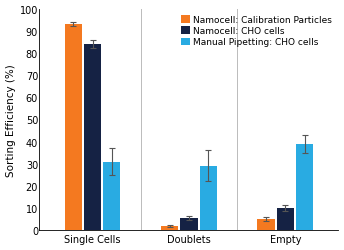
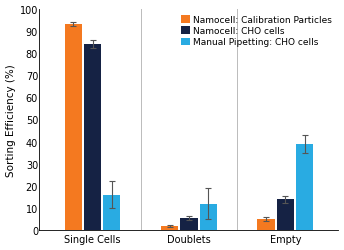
Manual Pipetting: CHO cells/Single Cells: 31 -> 16
Manual Pipetting: CHO cells/Doublets: 29 -> 12
Namocell: CHO cells/Empty: 10.0 -> 14.0
